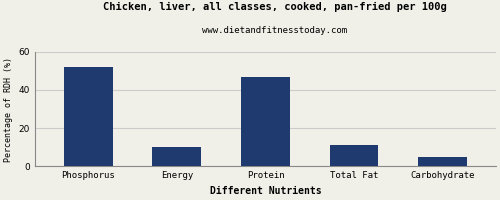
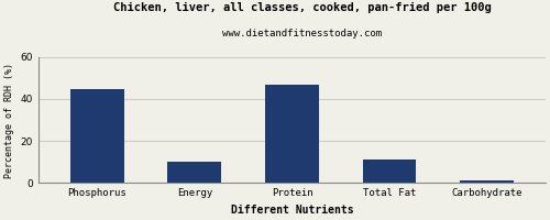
Phosphorus: 52 -> 44
Carbohydrate: 5 -> 2
